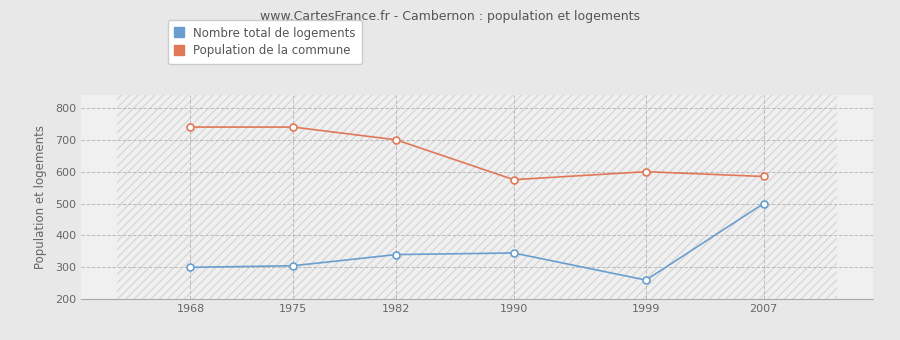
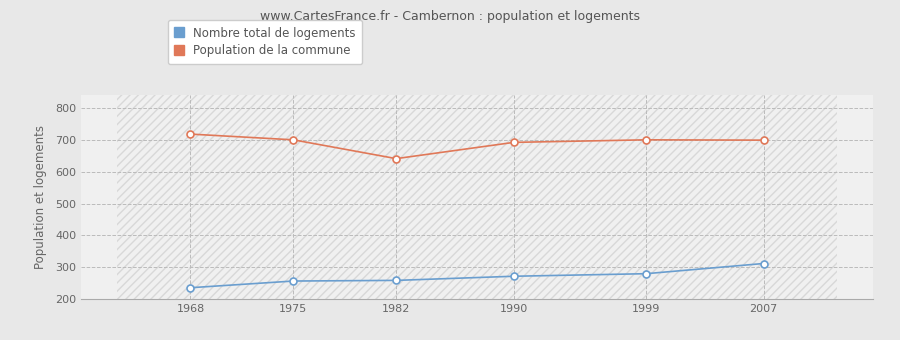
Nombre total de logements/1968: 300 -> 236
Population de la commune/1968: 740 -> 718
Nombre total de logements/1975: 305 -> 257
Population de la commune/1975: 740 -> 700
Nombre total de logements/1982: 340 -> 259
Population de la commune/1982: 700 -> 641
Nombre total de logements/1990: 345 -> 272
Population de la commune/1990: 575 -> 692
Nombre total de logements/1999: 260 -> 280
Population de la commune/1999: 600 -> 700
Nombre total de logements/2007: 500 -> 312
Population de la commune/2007: 585 -> 699
